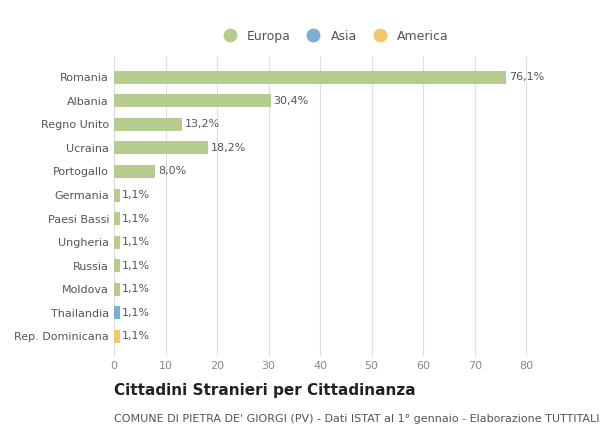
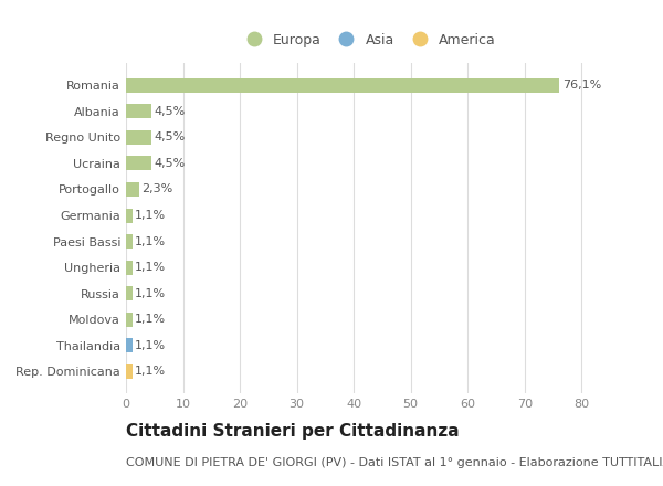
Albania: 30,4% -> 4,5%
Regno Unito: 13,2% -> 4,5%
Ucraina: 18,2% -> 4,5%
Portogallo: 8,0% -> 2,3%
